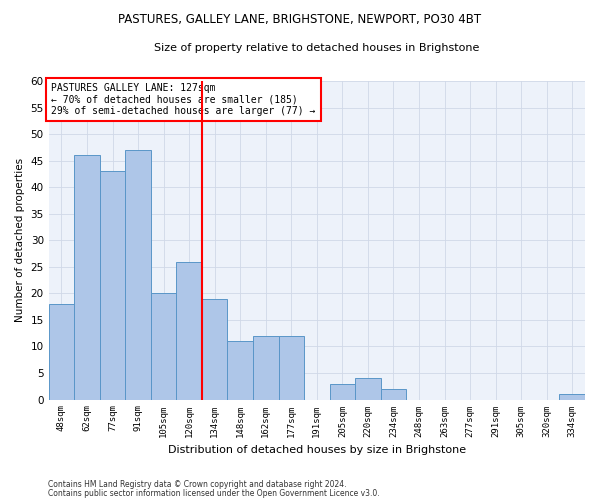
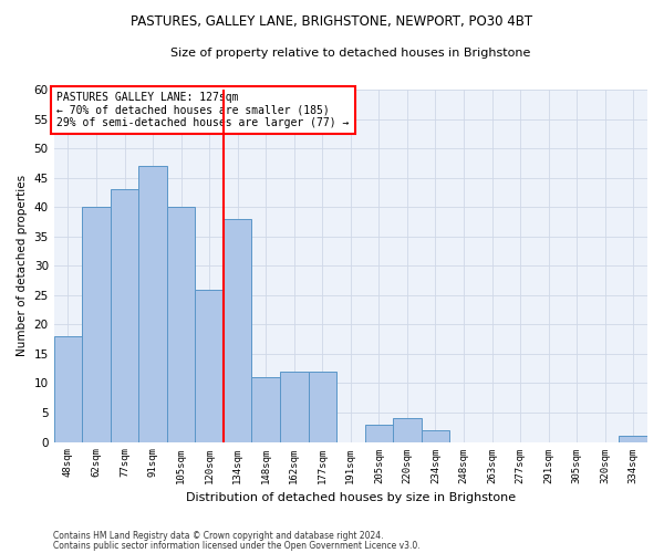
62sqm: 46 -> 40
105sqm: 20 -> 40
134sqm: 19 -> 38
